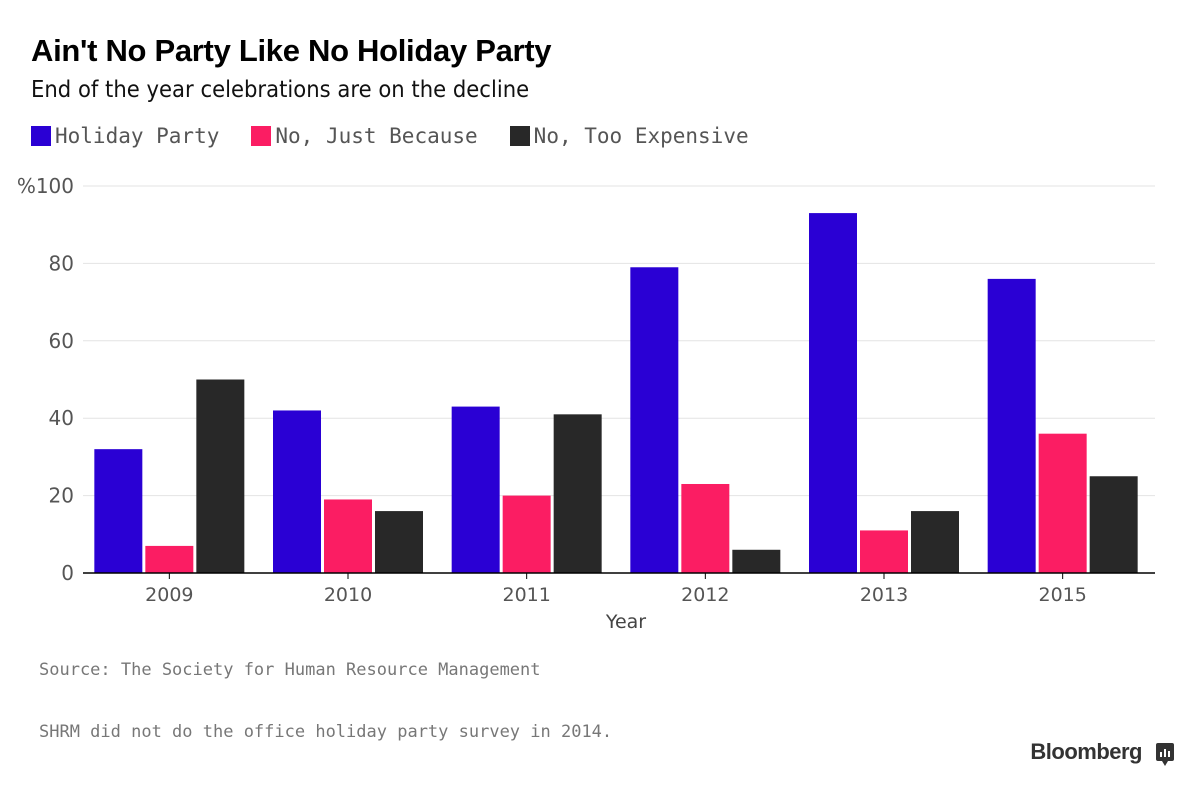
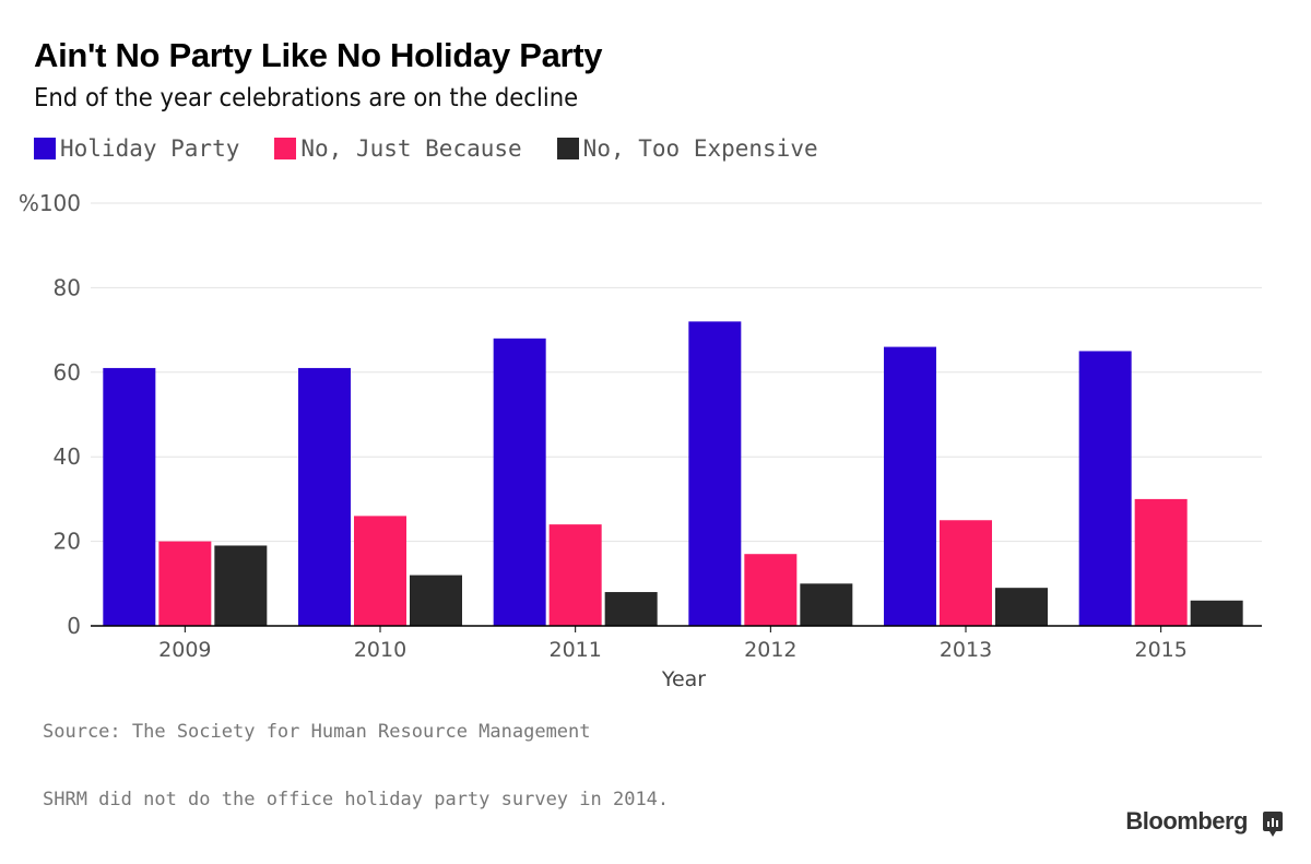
Holiday Party/2009: 32 -> 61
No, Just Because/2009: 7 -> 20
No, Too Expensive/2009: 50 -> 19
Holiday Party/2010: 42 -> 61
No, Just Because/2010: 19 -> 26
No, Too Expensive/2010: 16 -> 12
Holiday Party/2011: 43 -> 68
No, Just Because/2011: 20 -> 24
No, Too Expensive/2011: 41 -> 8
Holiday Party/2012: 79 -> 72
No, Just Because/2012: 23 -> 17
No, Too Expensive/2012: 6 -> 10
Holiday Party/2013: 93 -> 66
No, Just Because/2013: 11 -> 25
No, Too Expensive/2013: 16 -> 9
Holiday Party/2015: 76 -> 65
No, Just Because/2015: 36 -> 30
No, Too Expensive/2015: 25 -> 6
